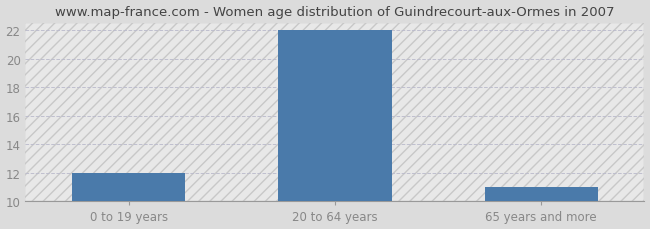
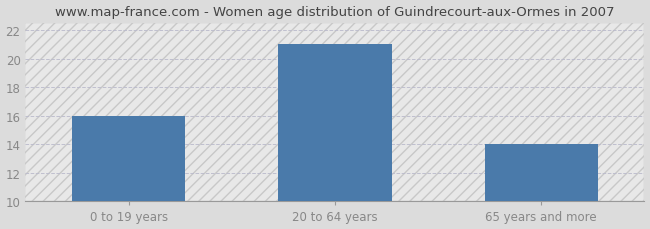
0 to 19 years: 12 -> 16
20 to 64 years: 22 -> 21
65 years and more: 11 -> 14
